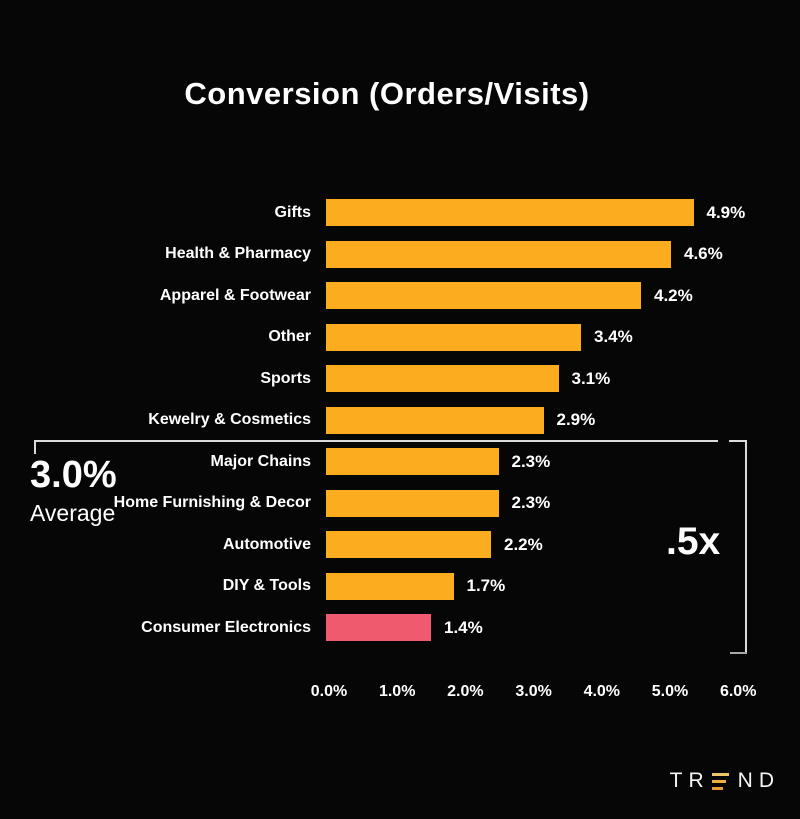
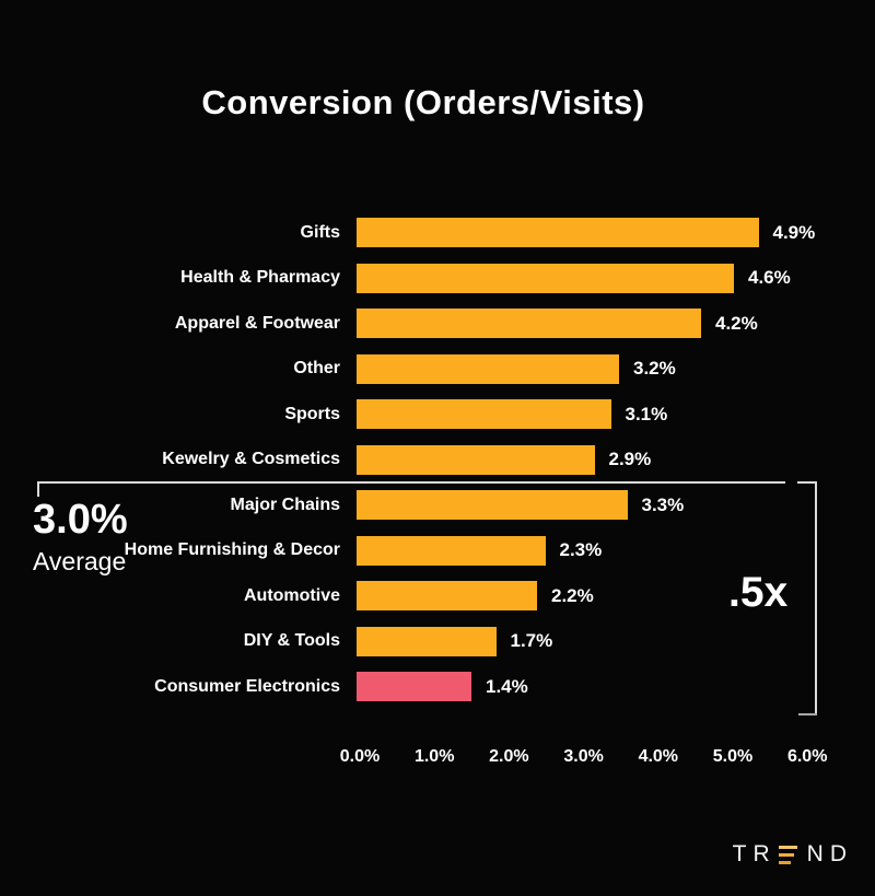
Other: 3.4% -> 3.2%
Major Chains: 2.3% -> 3.3%
